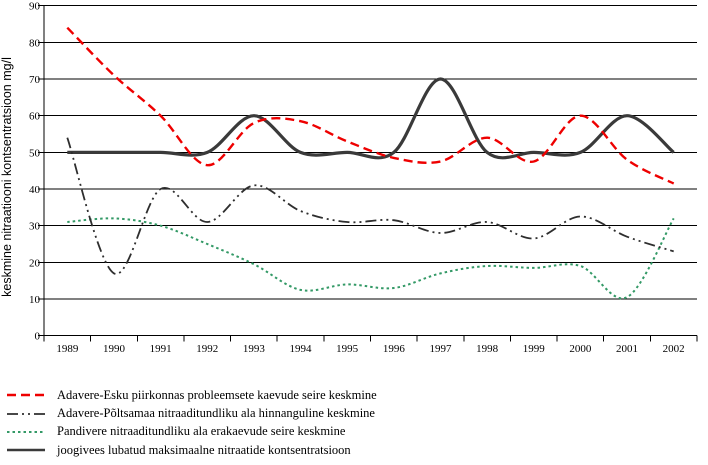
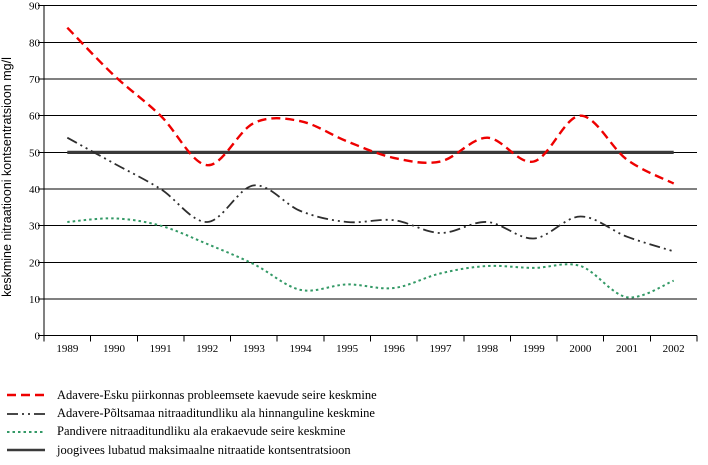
Adavere-Põltsamaa nitraaditundliku ala hinnanguline keskmine/1990: 17 -> 47
joogivees lubatud maksimaalne nitraatide kontsentratsioon/1993: 60 -> 50
joogivees lubatud maksimaalne nitraatide kontsentratsioon/1997: 70 -> 50
joogivees lubatud maksimaalne nitraatide kontsentratsioon/2001: 60 -> 50
Pandivere nitraaditundliku ala erakaevude seire keskmine/2002: 32 -> 15
